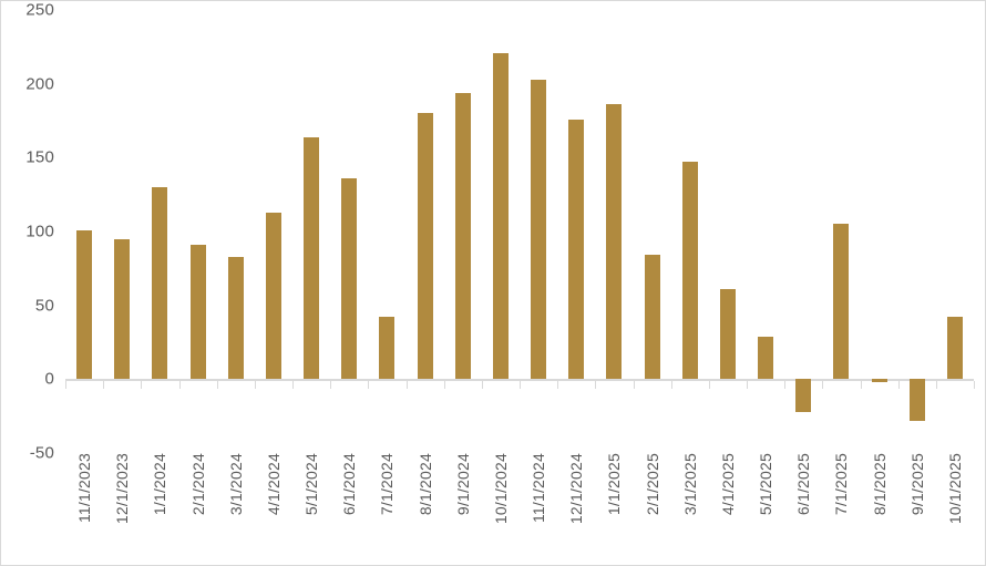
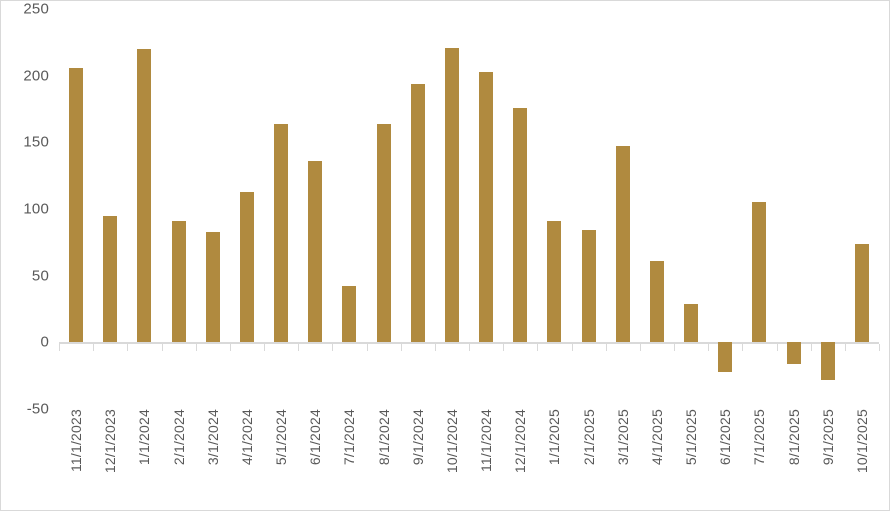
11/1/2023: 101 -> 206
1/1/2024: 130 -> 220
8/1/2024: 180 -> 164
1/1/2025: 186 -> 91
8/1/2025: -2 -> -16
10/1/2025: 42 -> 74
